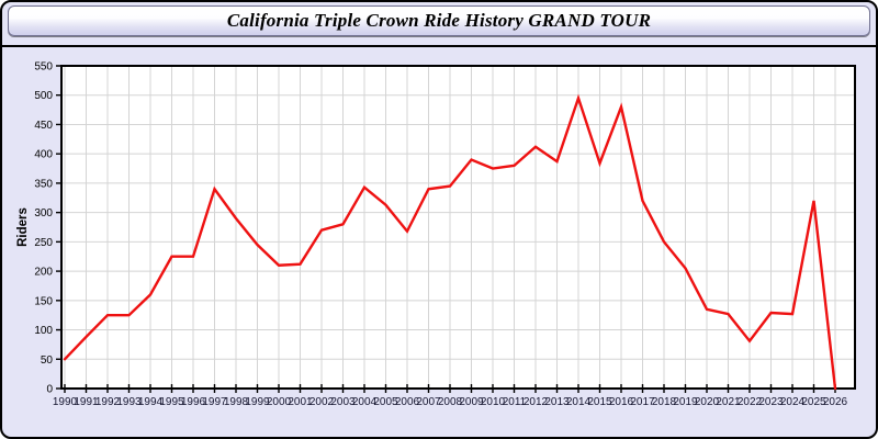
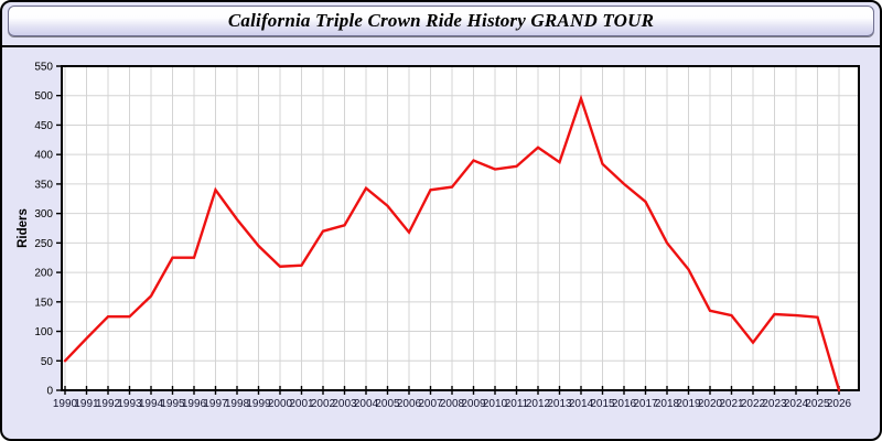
2016: 480 -> 350
2025: 320 -> 120
